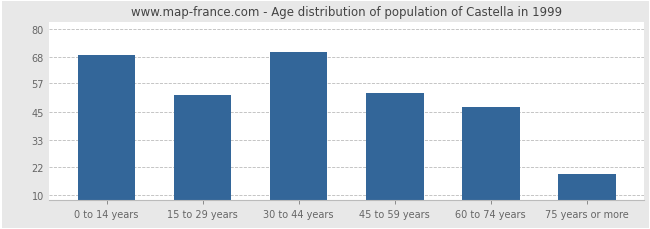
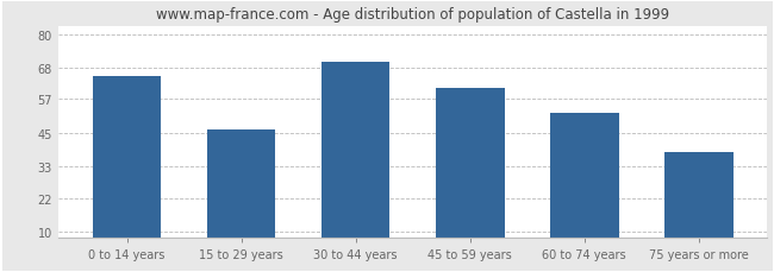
0 to 14 years: 69 -> 65
15 to 29 years: 52 -> 46
45 to 59 years: 53 -> 61
60 to 74 years: 47 -> 52
75 years or more: 19 -> 38
